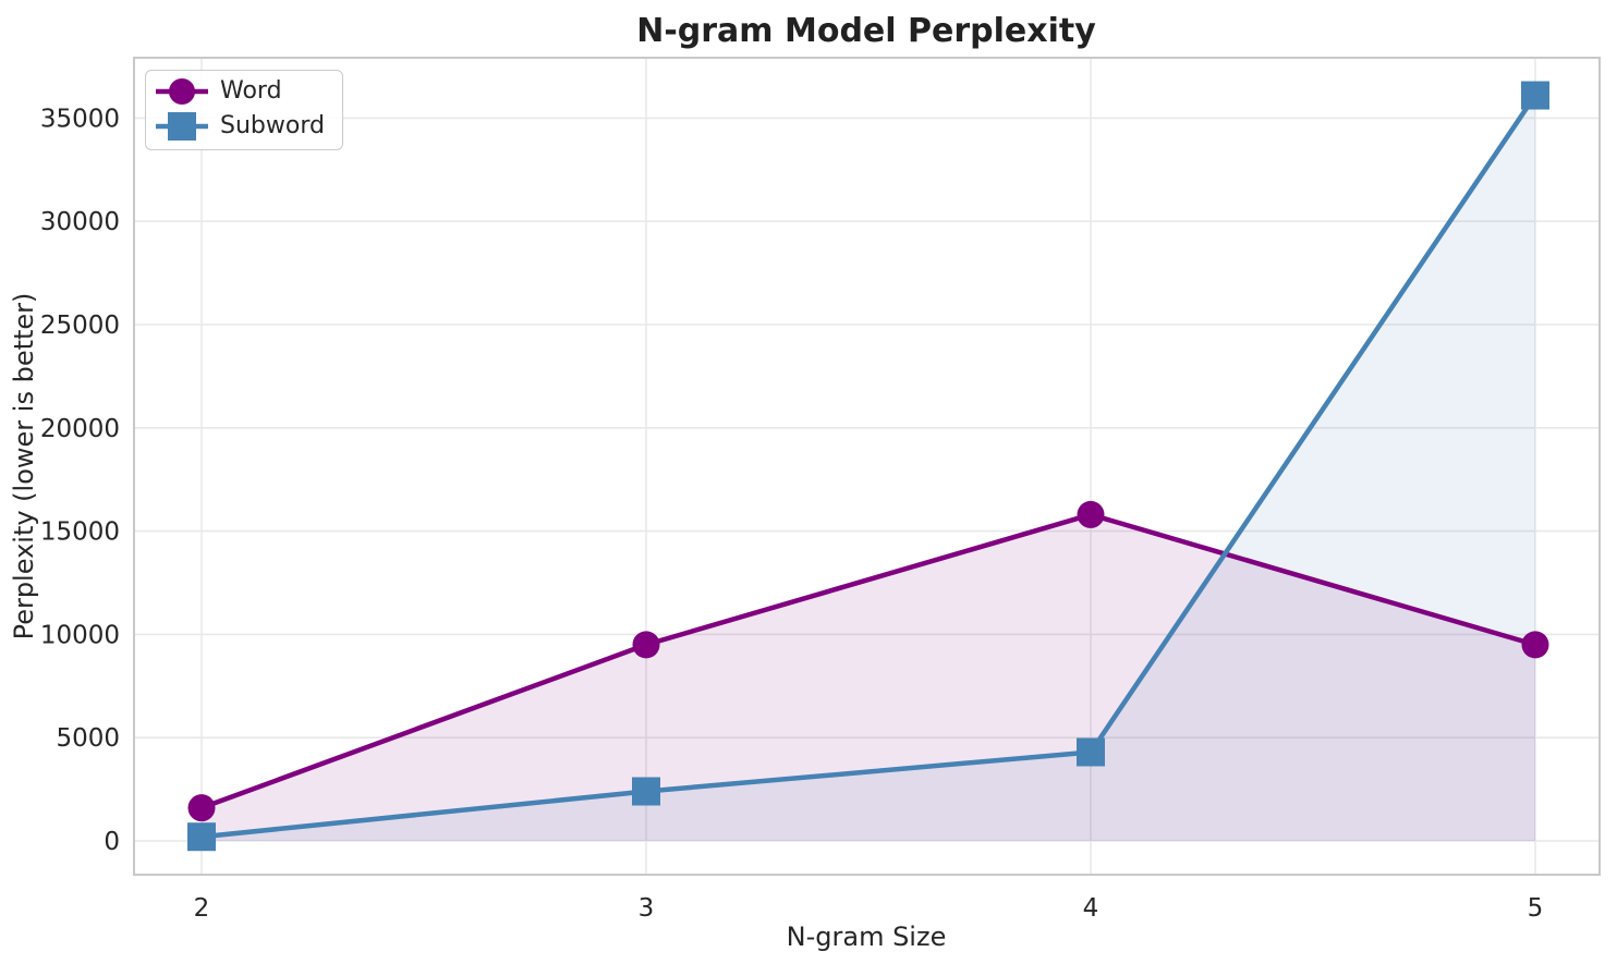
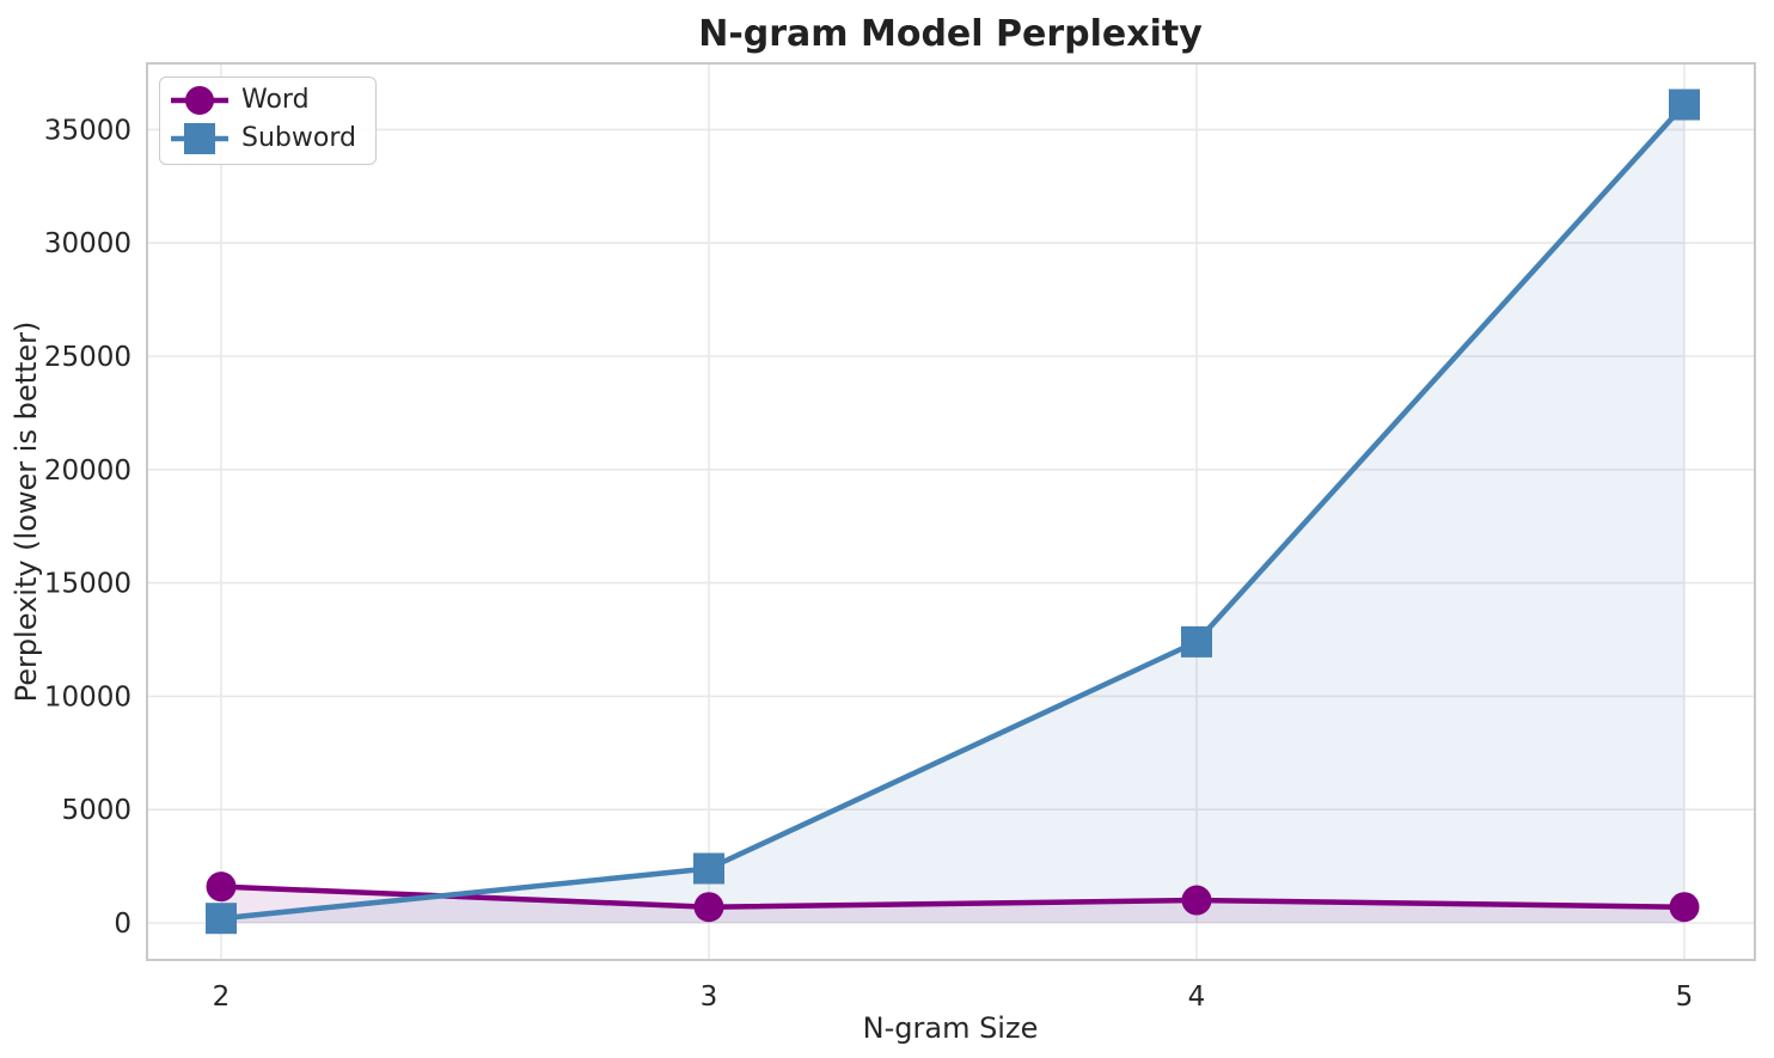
Word/3: 9500 -> 700
Word/4: 15800 -> 1000
Subword/4: 4300 -> 12400
Word/5: 9500 -> 700
